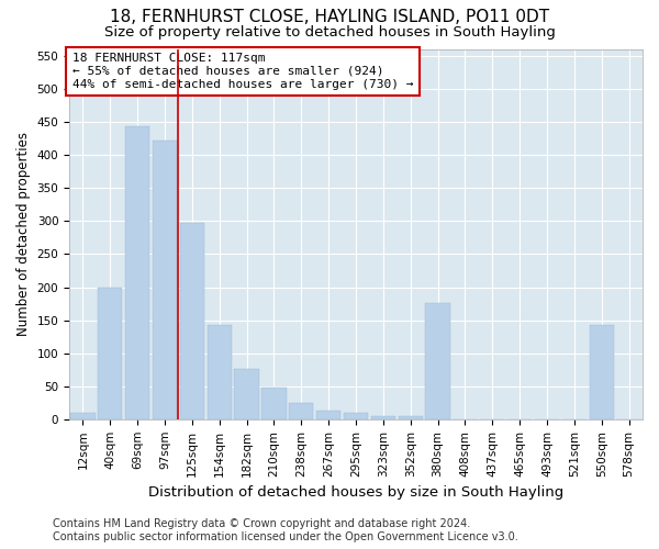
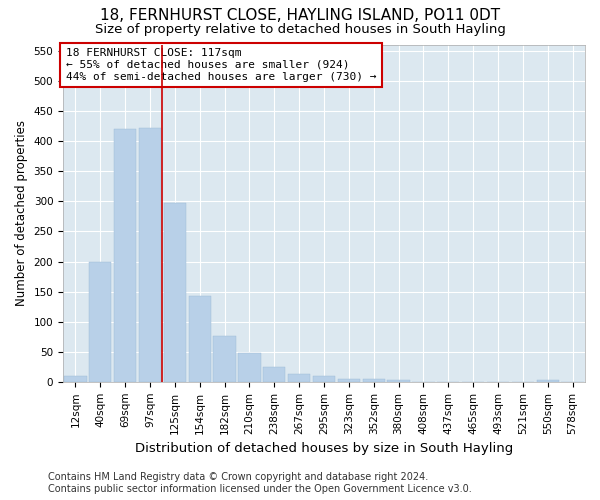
69sqm: 444 -> 420
380sqm: 176 -> 3
550sqm: 142 -> 3
